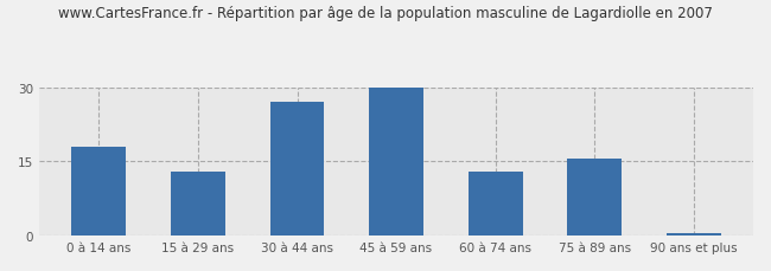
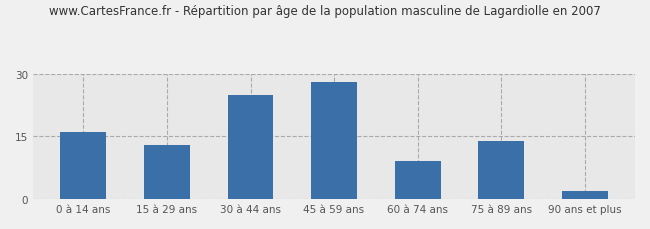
0 à 14 ans: 18.0 -> 16.0
30 à 44 ans: 27.0 -> 25.0
45 à 59 ans: 30.0 -> 28.0
60 à 74 ans: 13.0 -> 9.0
75 à 89 ans: 15.5 -> 14.0
90 ans et plus: 0.4 -> 2.0
